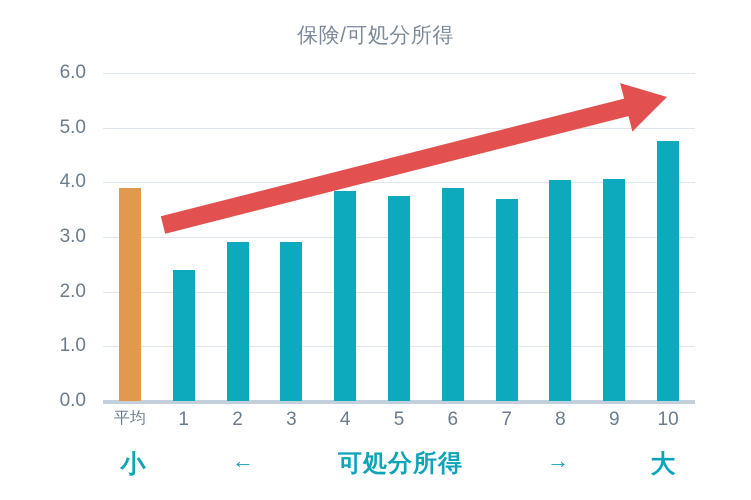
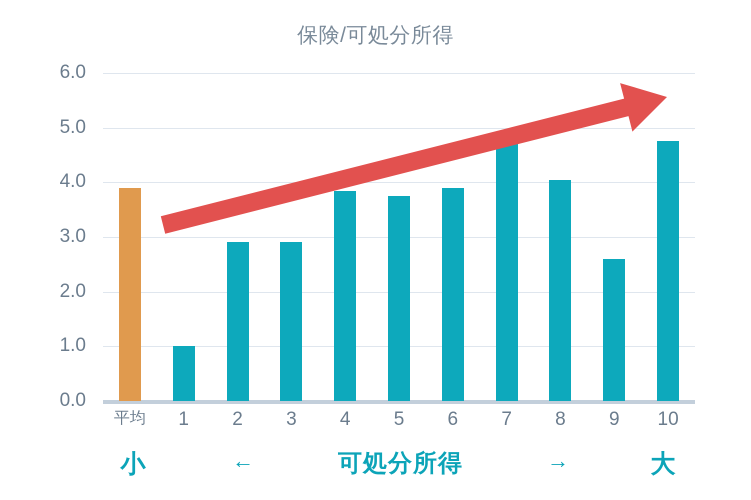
1: 2.4 -> 1.0
7: 3.7 -> 4.7
9: 4.1 -> 2.6
